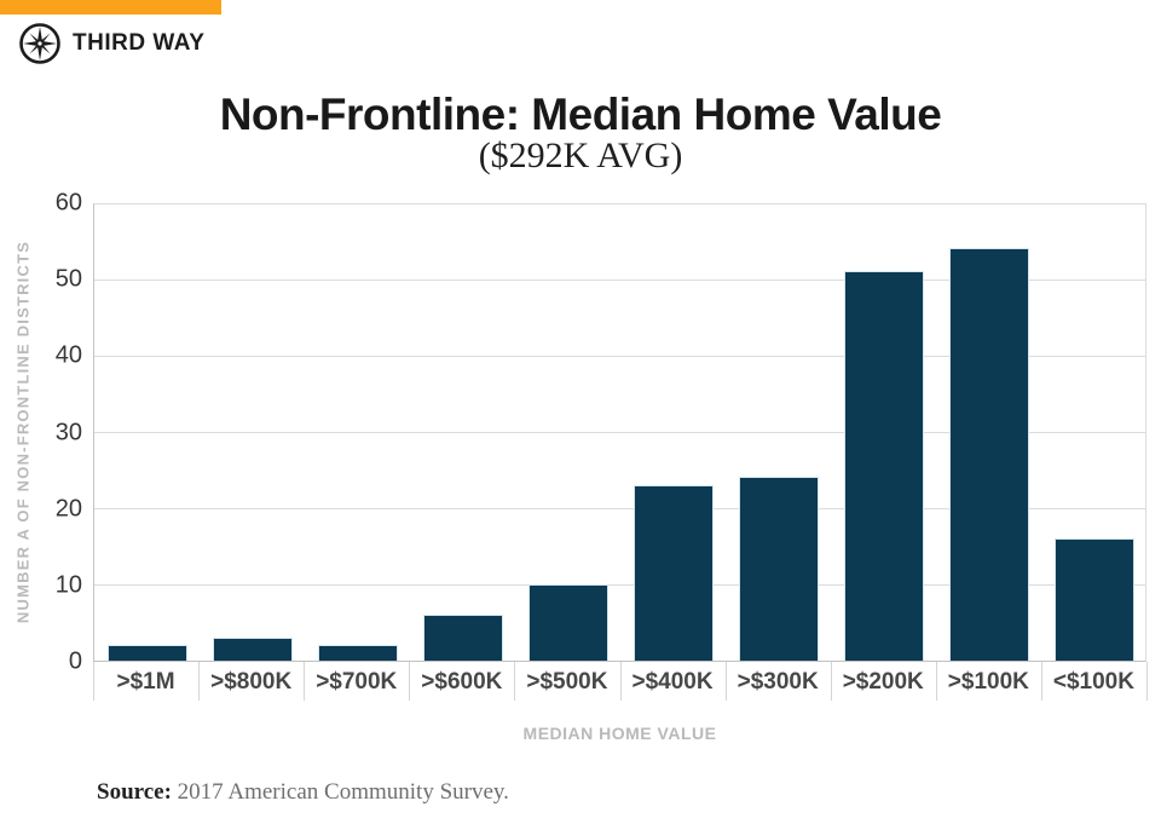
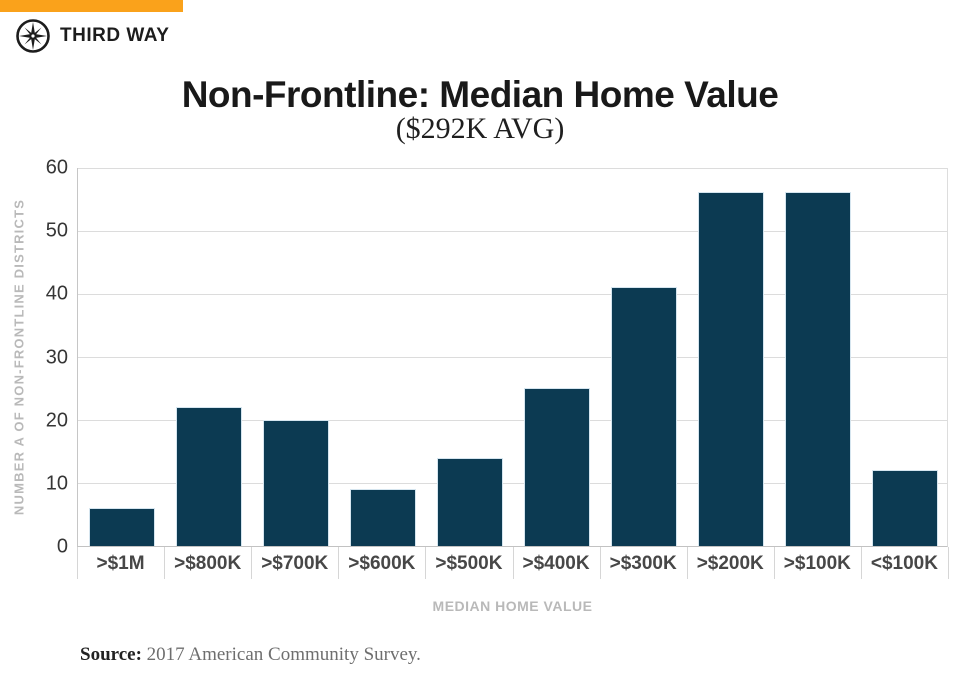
>$1M: 2 -> 6
>$800K: 3 -> 22
>$700K: 2 -> 20
>$600K: 6 -> 9
>$500K: 10 -> 14
>$400K: 23 -> 25
>$300K: 24 -> 41
>$200K: 51 -> 56
>$100K: 54 -> 56
<$100K: 16 -> 12
